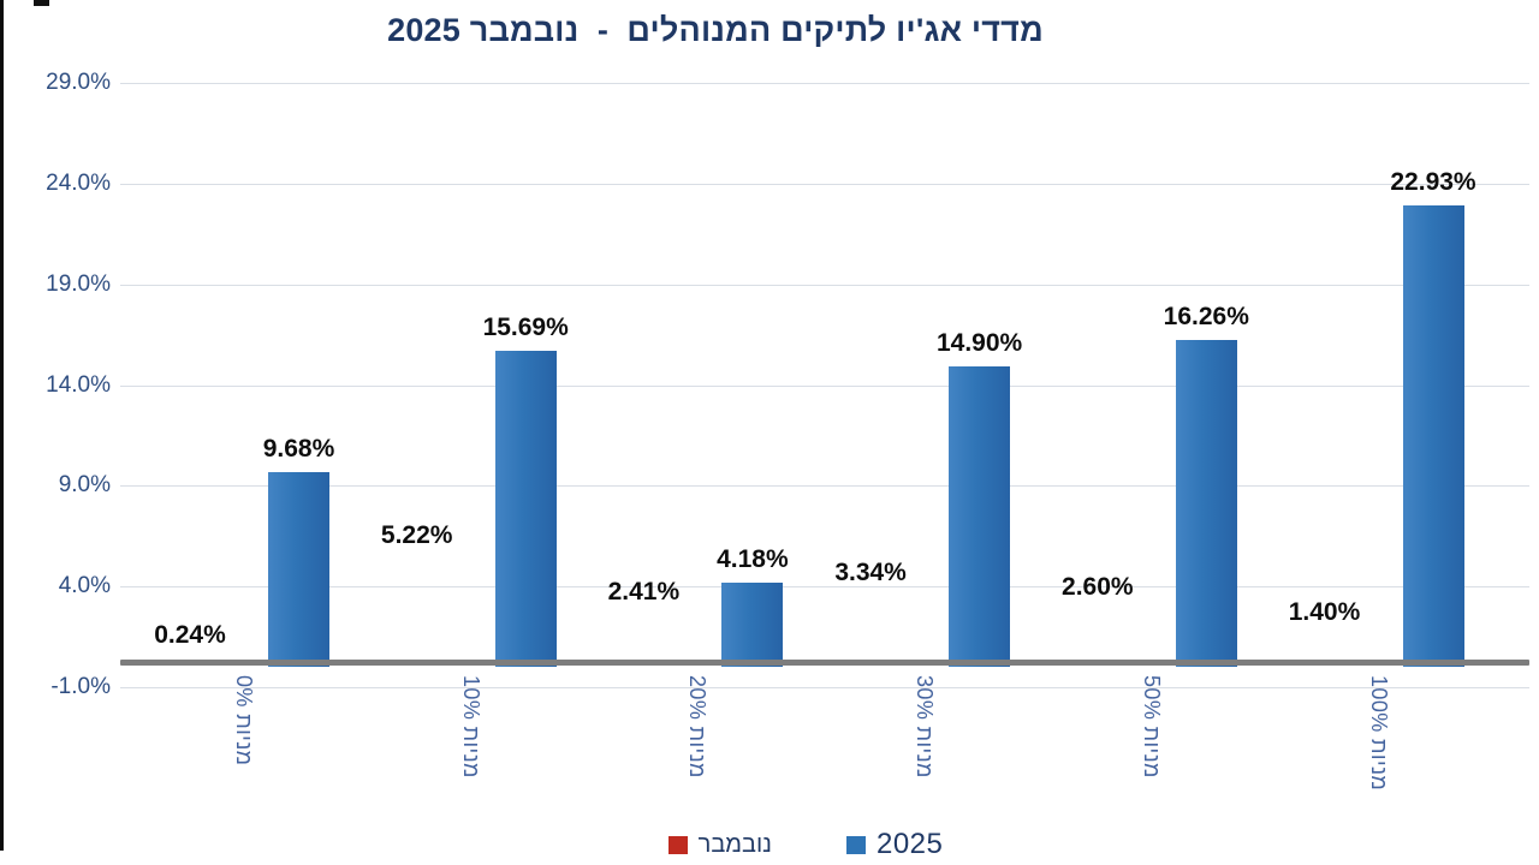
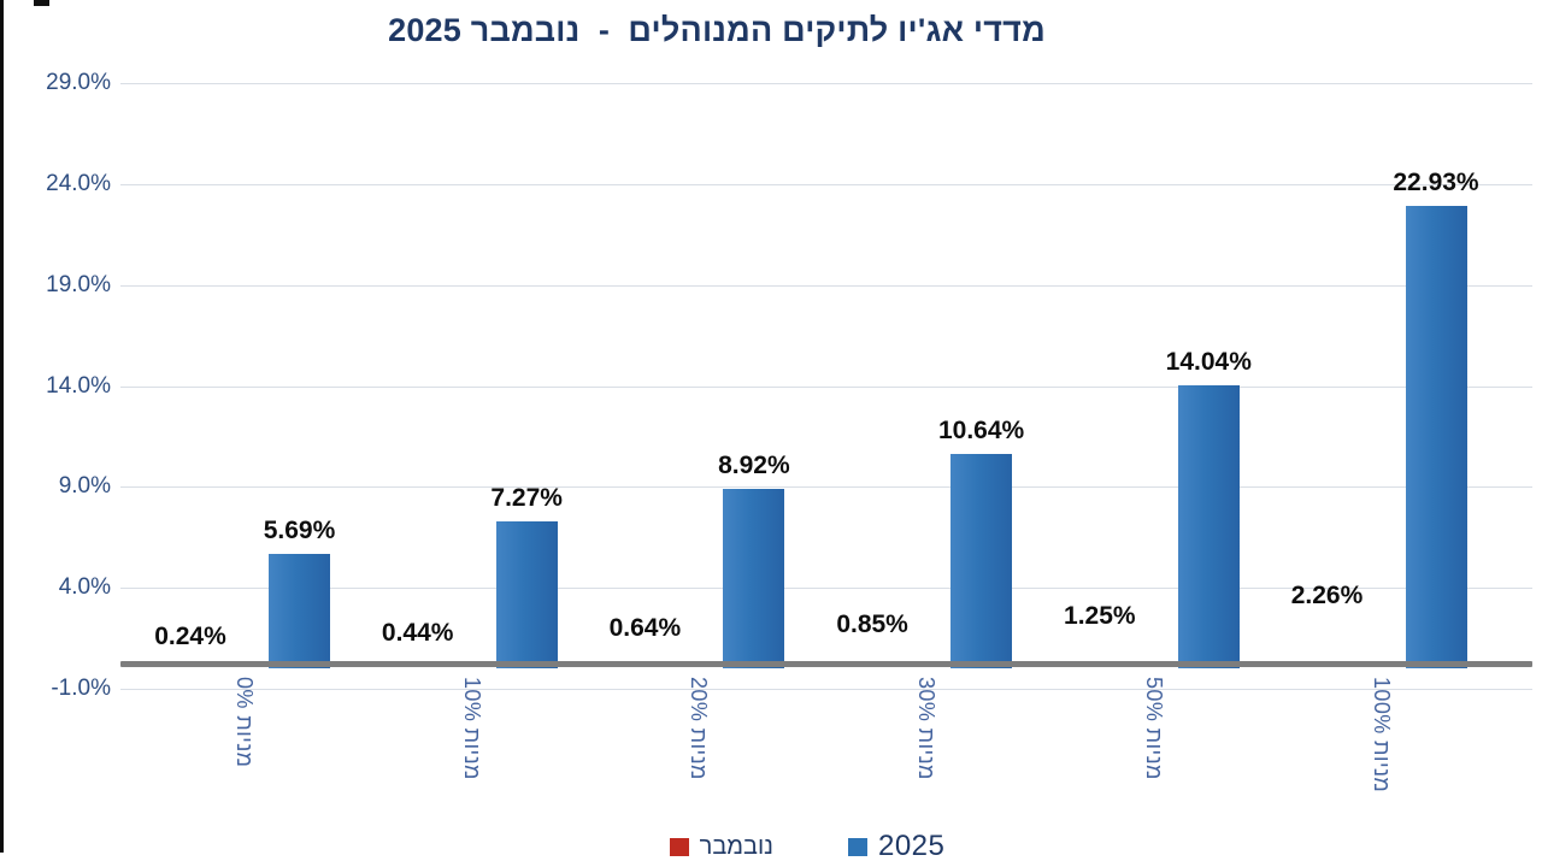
2025/מניות 0%: 9.68% -> 5.69%
נובמבר/מניות 10%: 5.22% -> 0.44%
2025/מניות 10%: 15.69% -> 7.27%
נובמבר/מניות 20%: 2.41% -> 0.64%
2025/מניות 20%: 4.18% -> 8.92%
נובמבר/מניות 30%: 3.34% -> 0.85%
2025/מניות 30%: 14.90% -> 10.64%
נובמבר/מניות 50%: 2.60% -> 1.25%
2025/מניות 50%: 16.26% -> 14.04%
נובמבר/מניות 100%: 1.40% -> 2.26%
